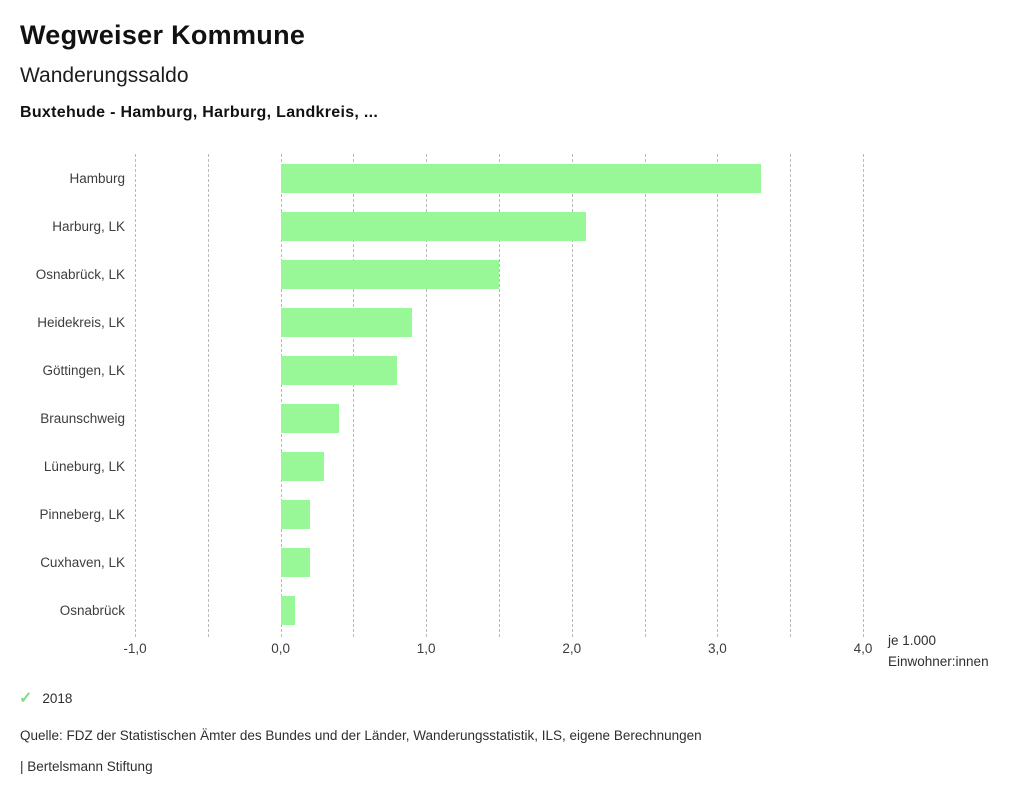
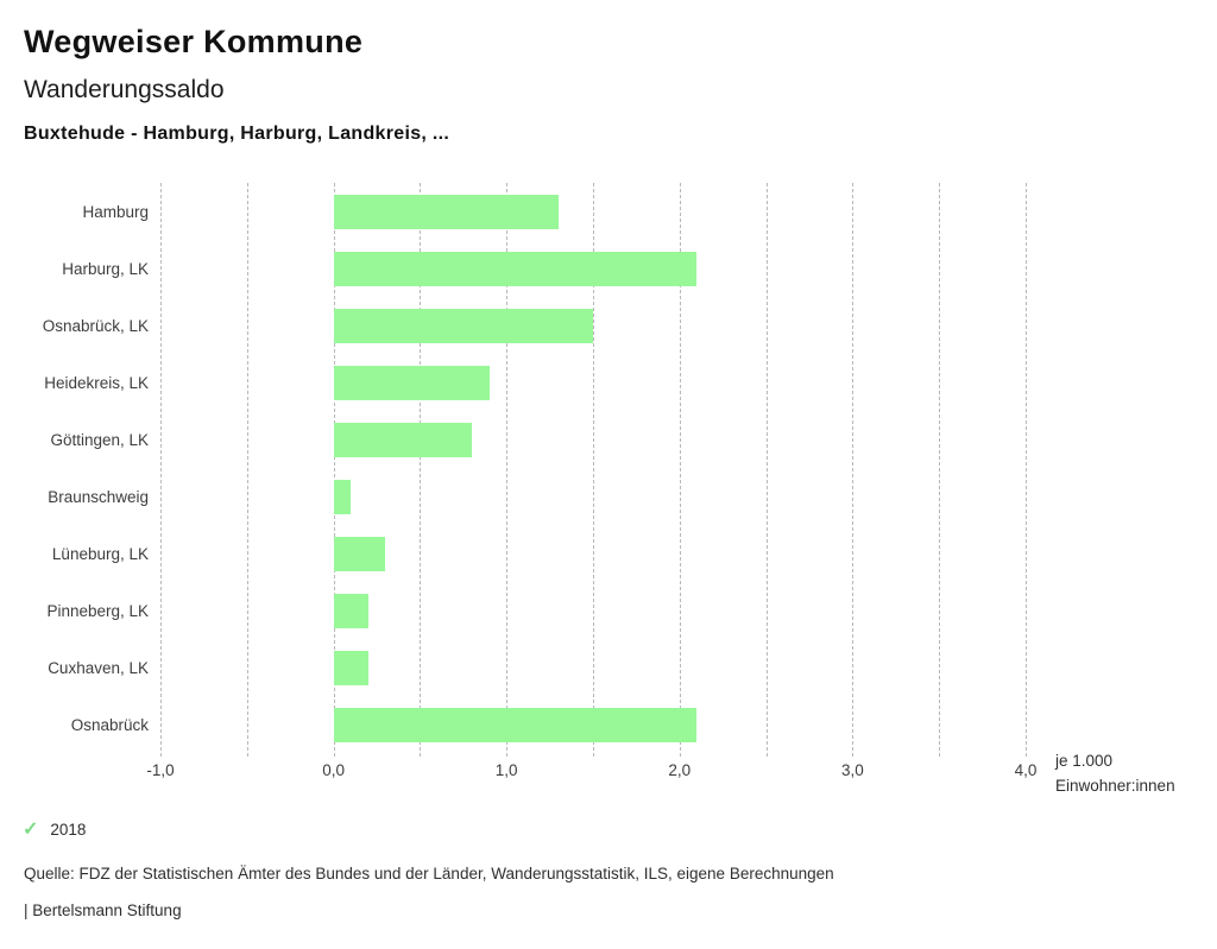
Hamburg: 3,3 -> 1,3
Braunschweig: 0,4 -> 0,1
Osnabrück: 0,1 -> 2,1
